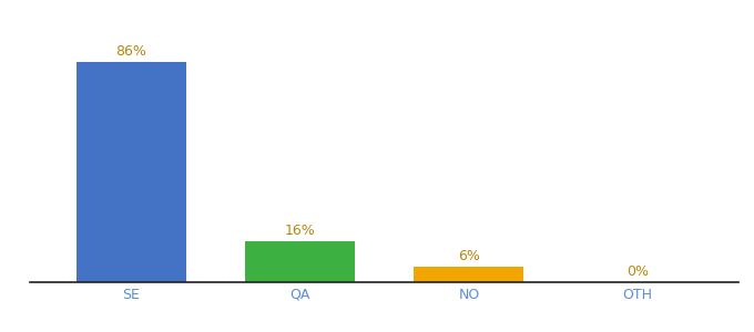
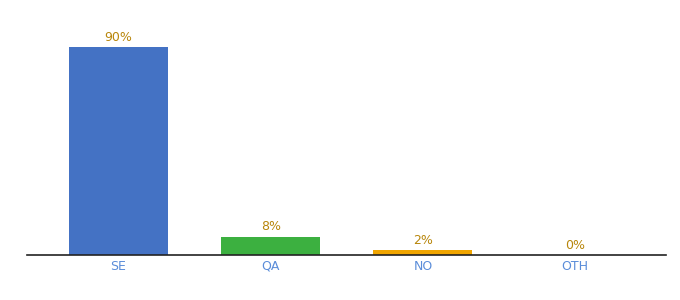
SE: 86% -> 90%
QA: 16% -> 8%
NO: 6% -> 2%
